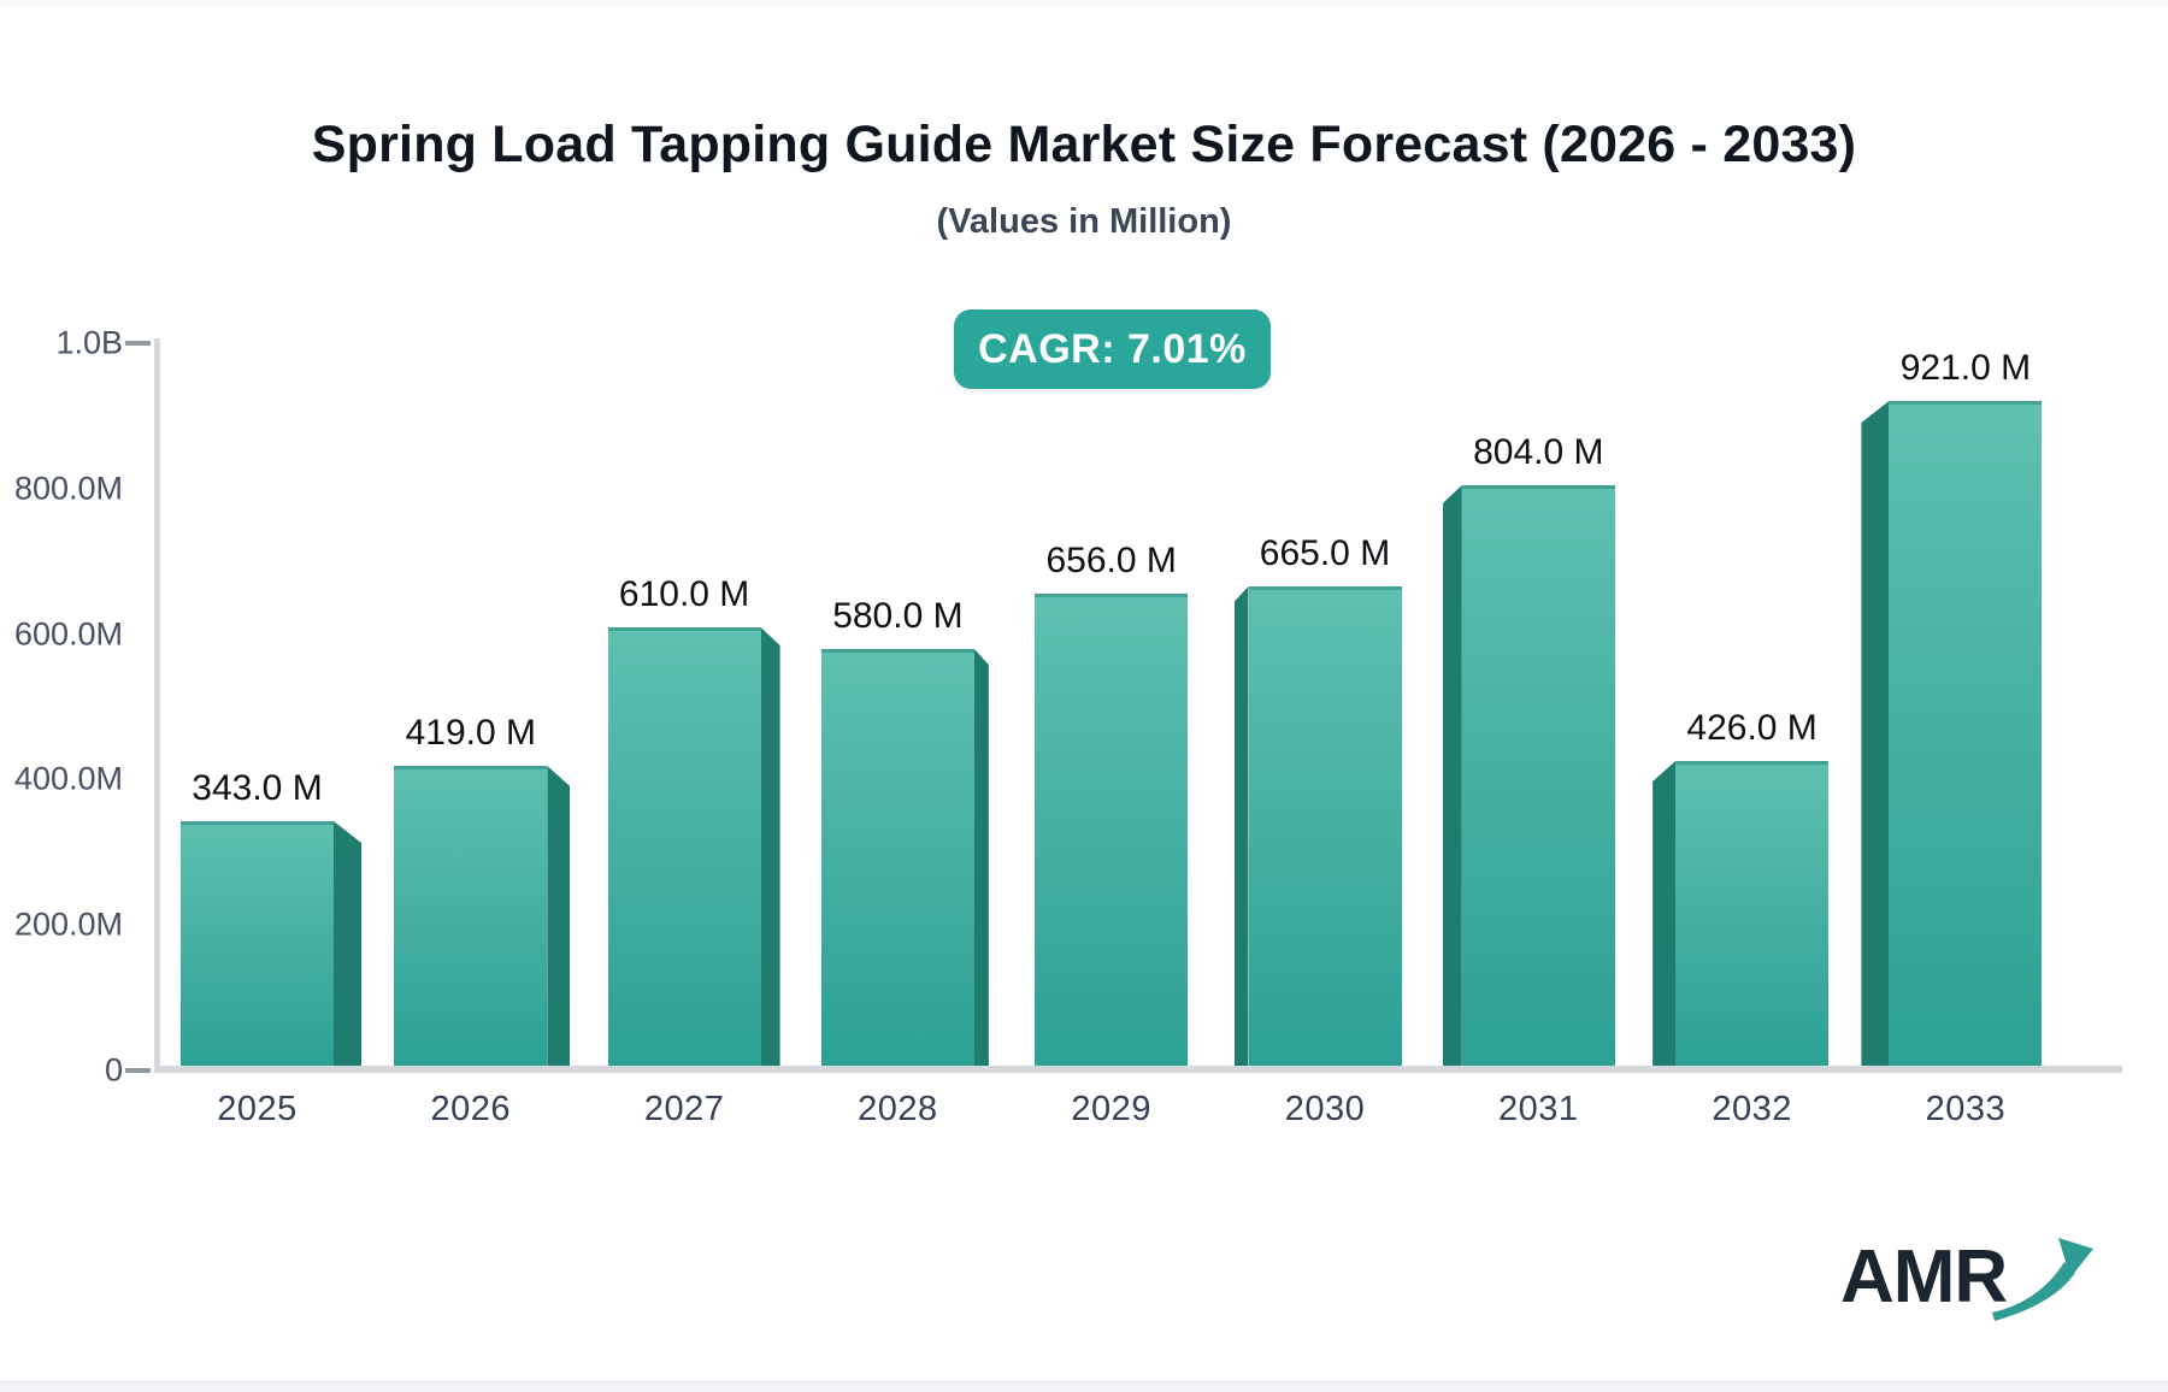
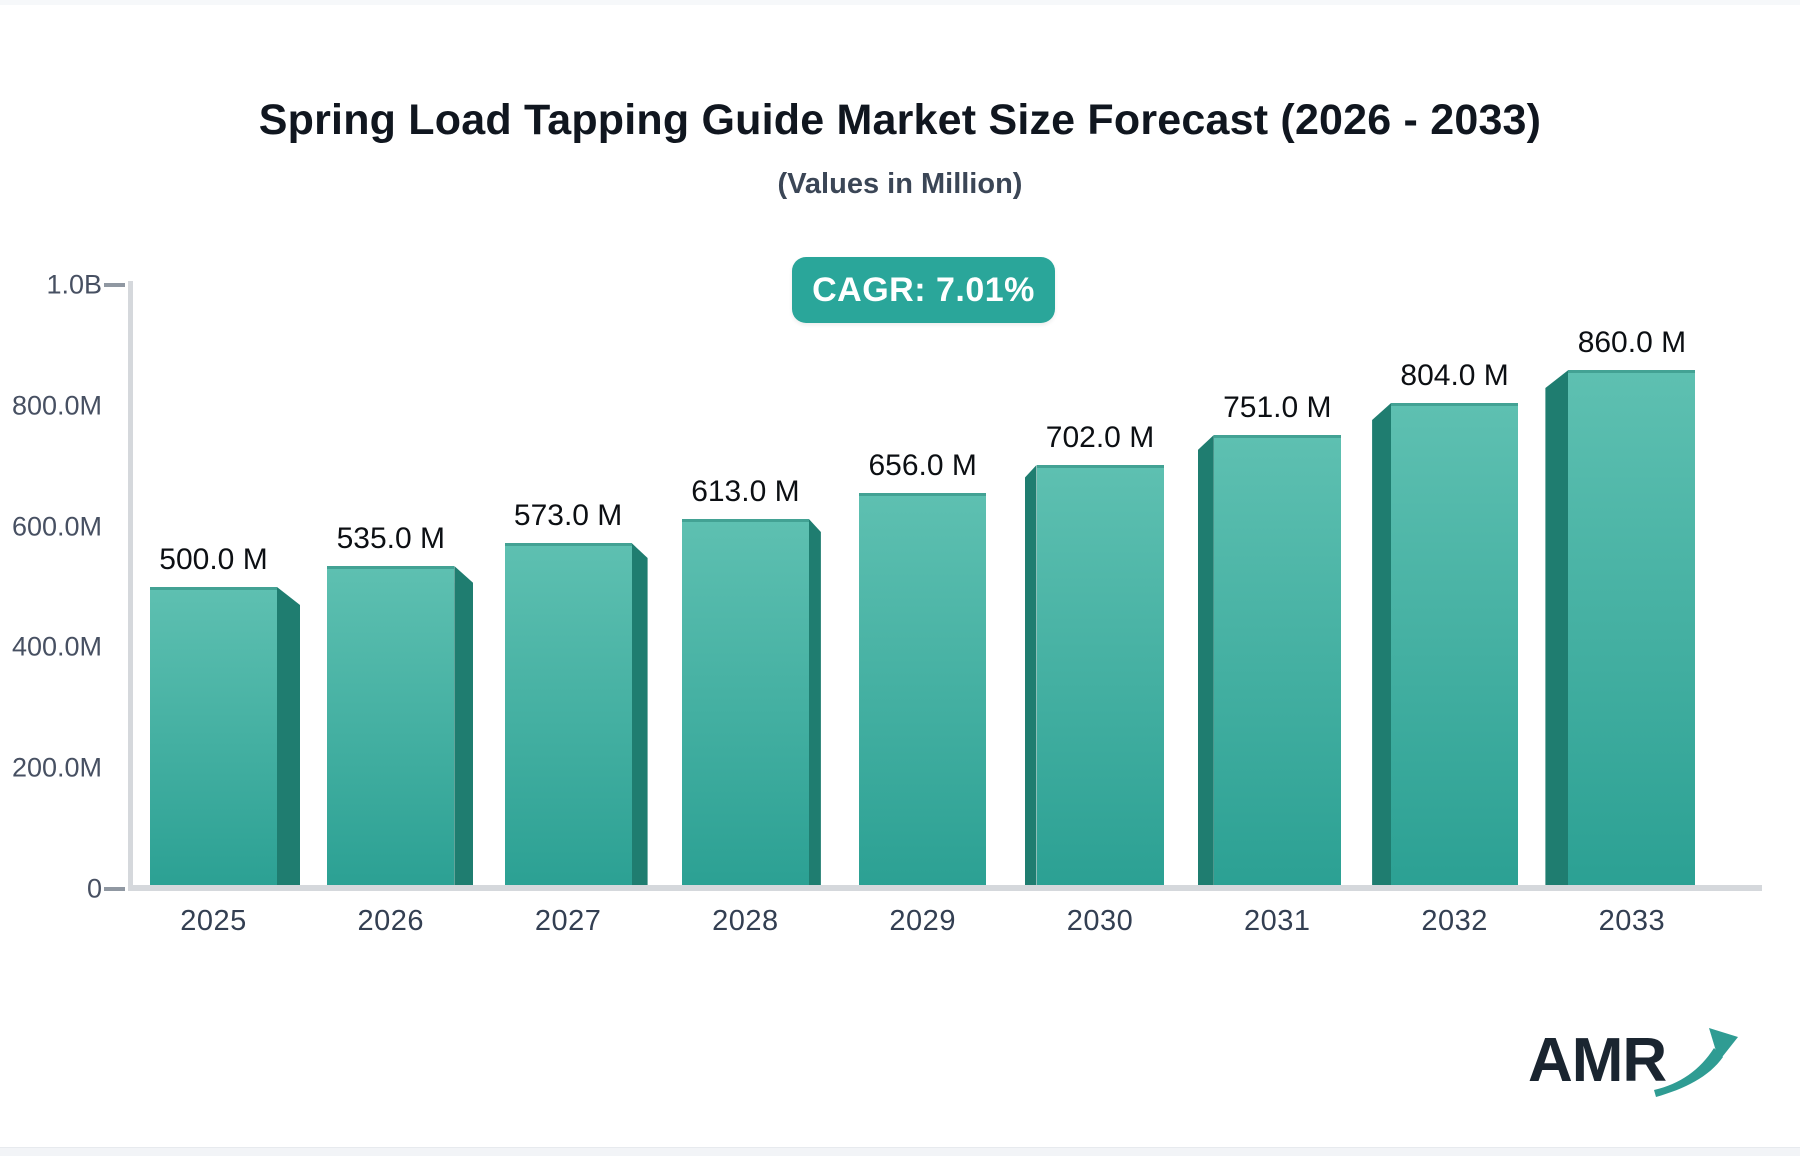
2025: 343.0 -> 500.0
2026: 419.0 -> 535.0
2027: 610.0 -> 573.0
2028: 580.0 -> 613.0
2030: 665.0 -> 702.0
2031: 804.0 -> 751.0
2032: 426.0 -> 804.0
2033: 921.0 -> 860.0
